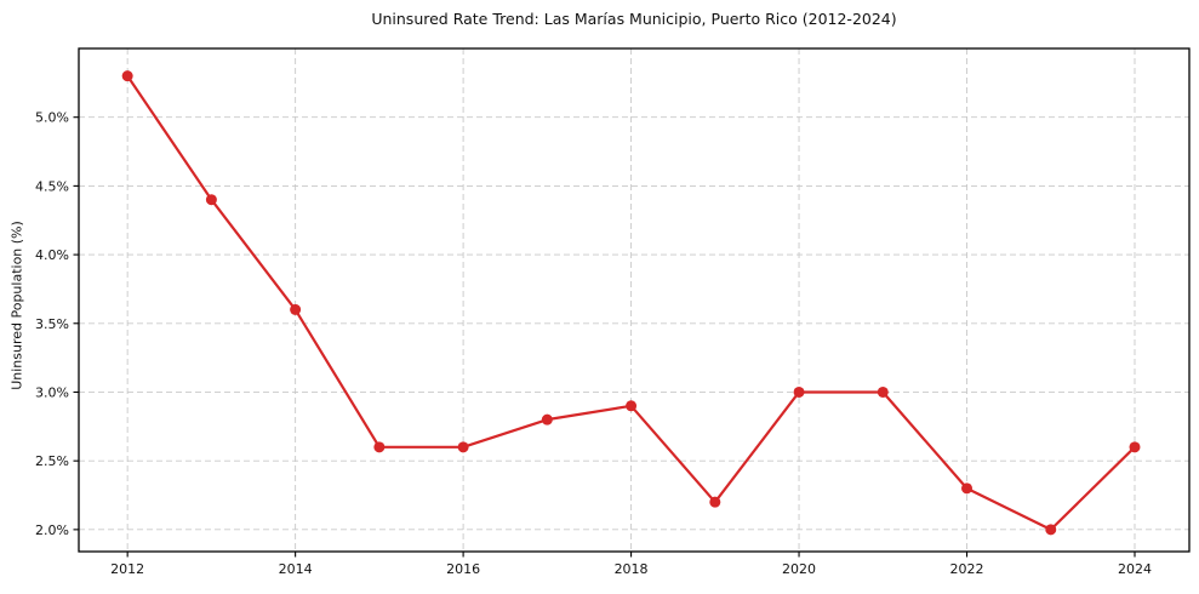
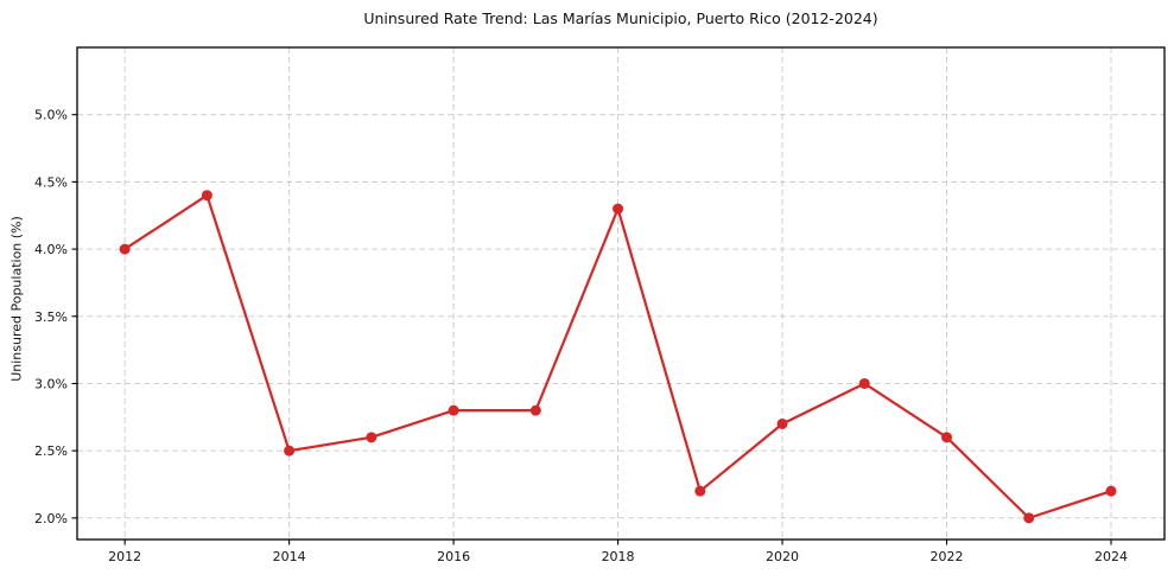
2012: 5.3% -> 4.0%
2014: 3.6% -> 2.5%
2016: 2.6% -> 2.8%
2018: 2.9% -> 4.3%
2020: 3.0% -> 2.7%
2022: 2.3% -> 2.6%
2024: 2.6% -> 2.2%
